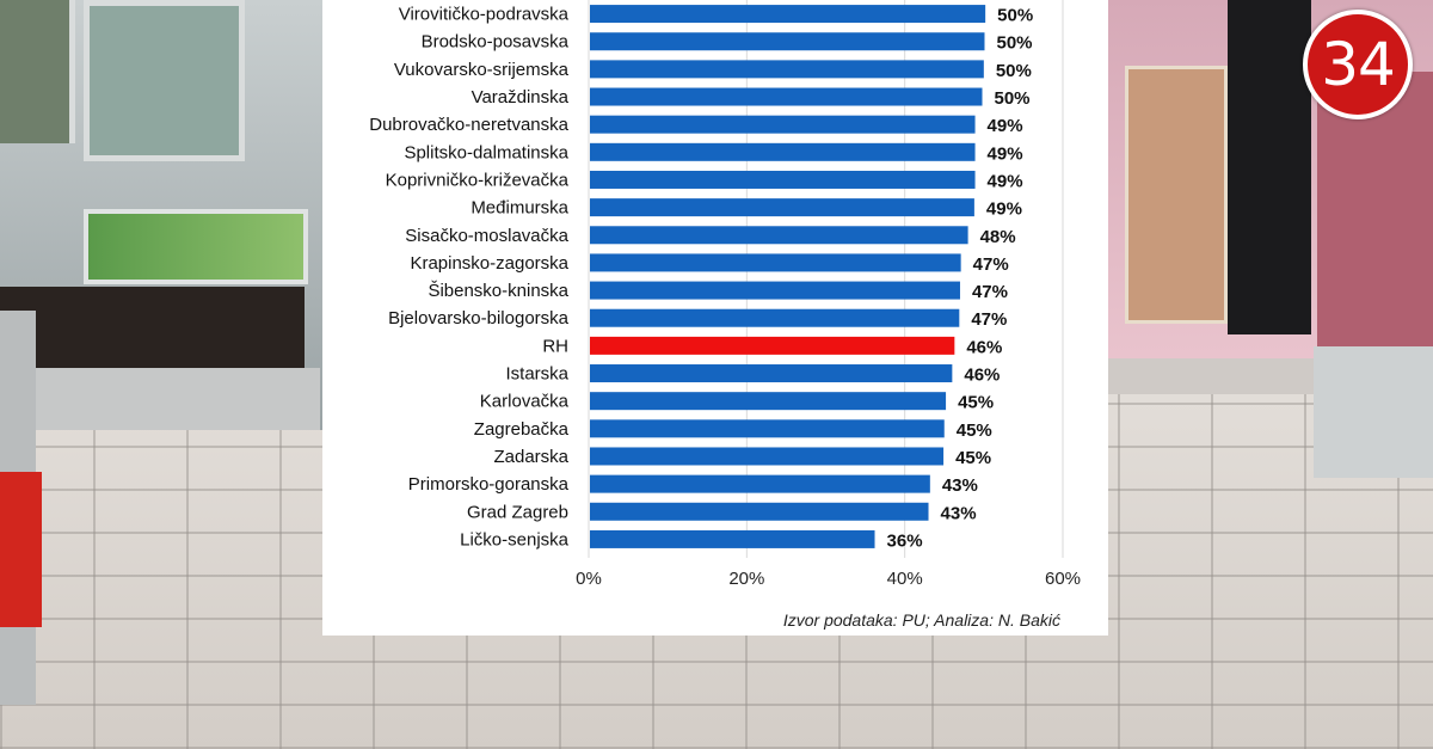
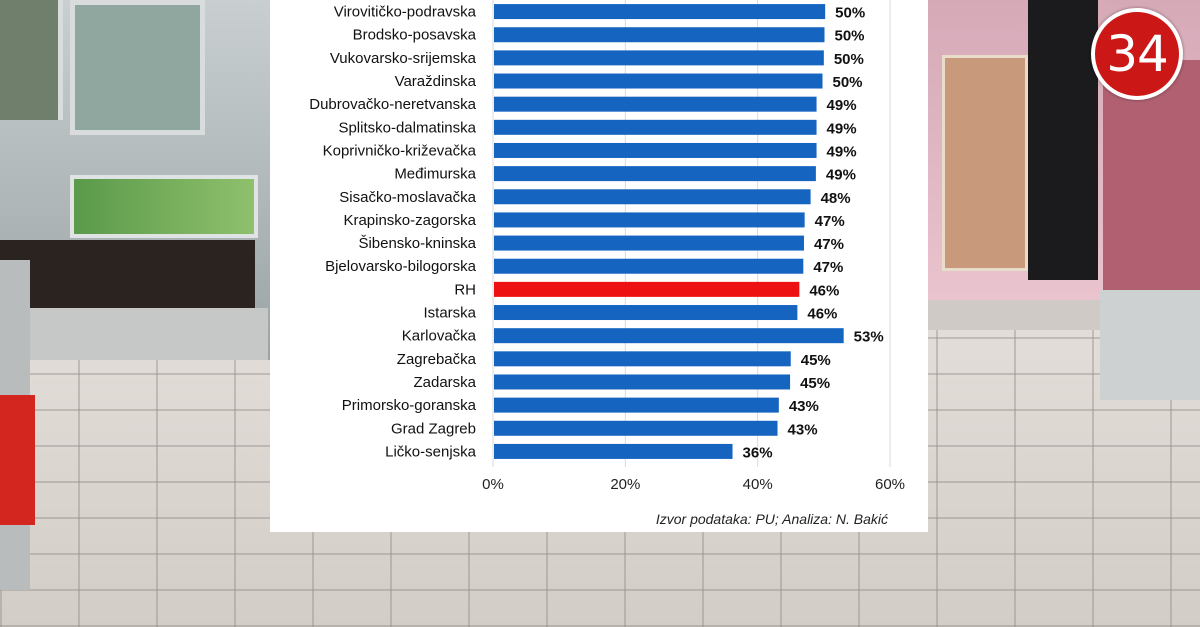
Karlovačka: 45% -> 53%
